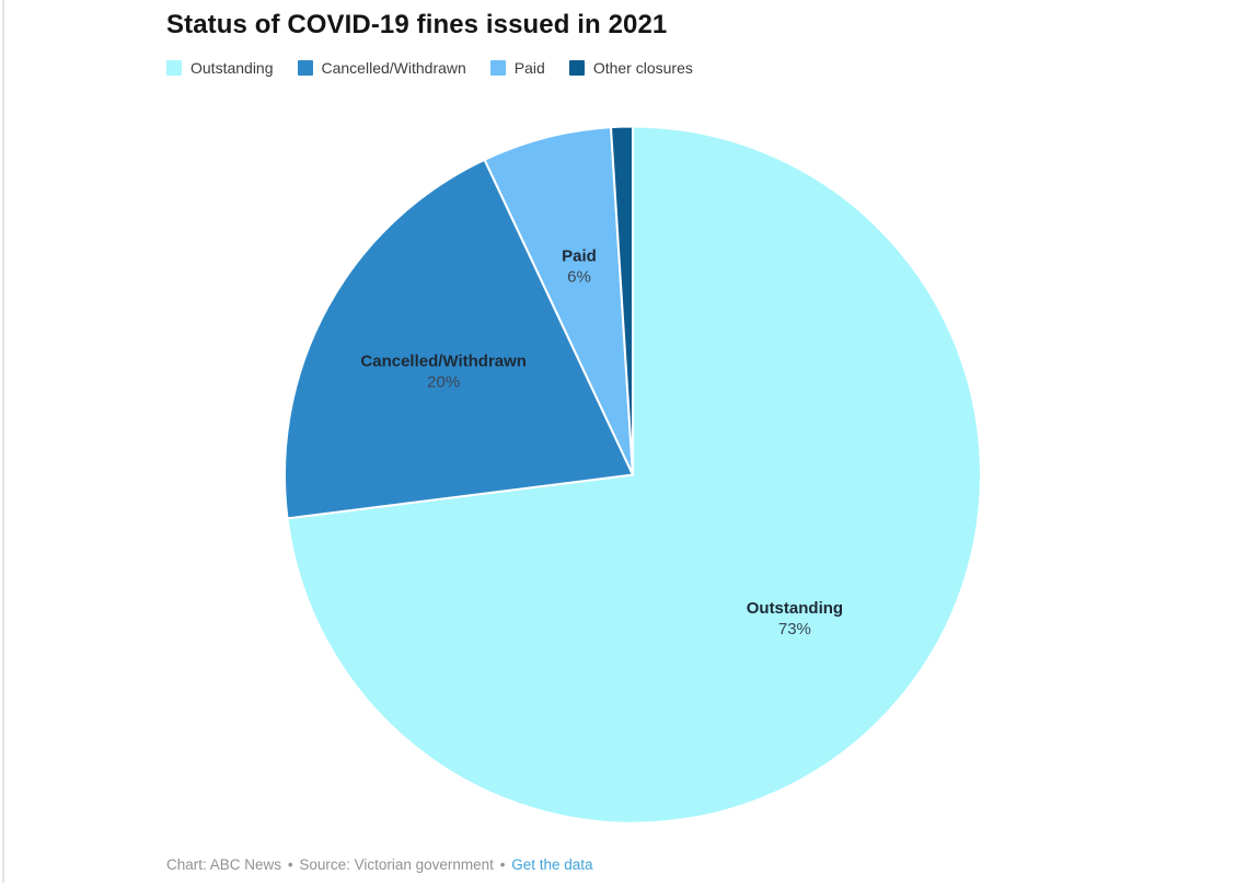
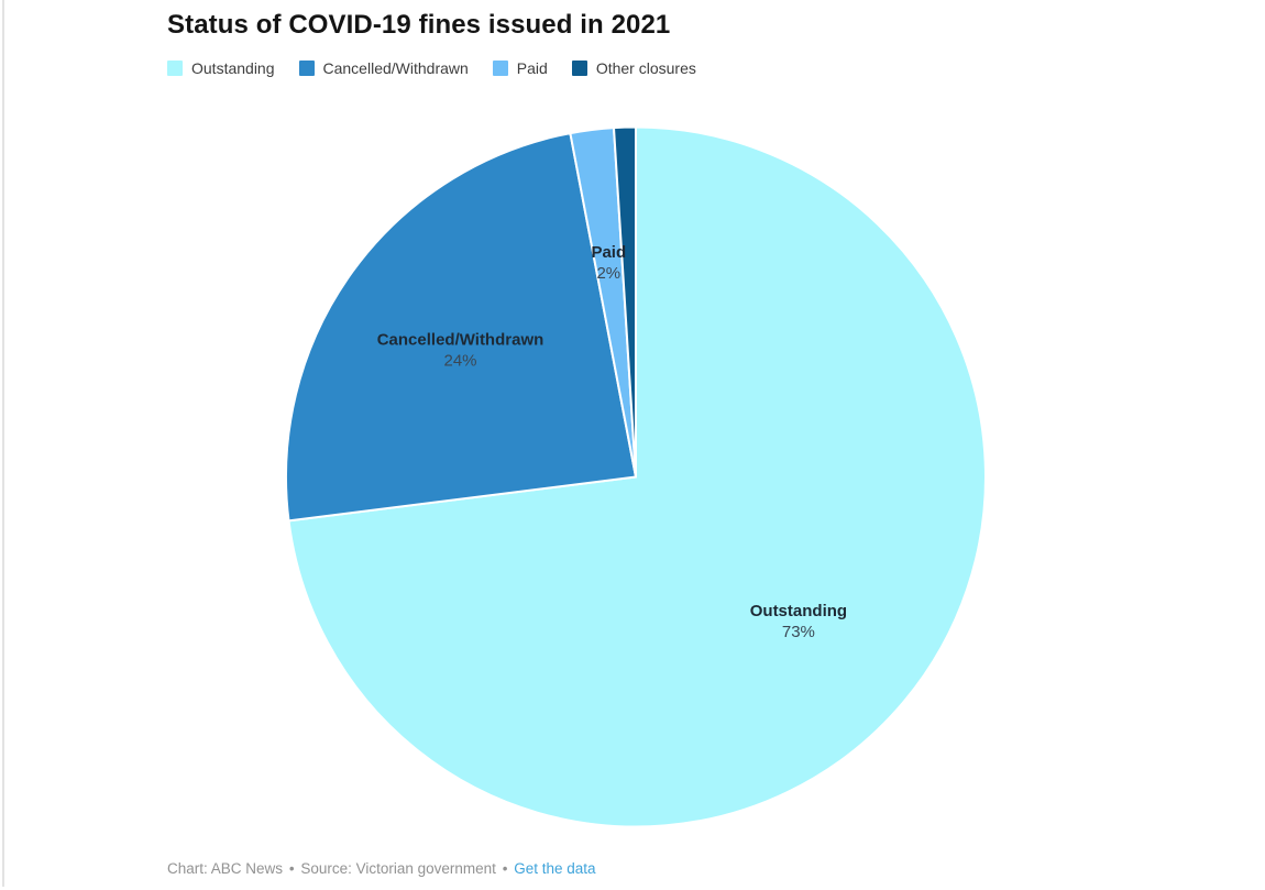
Cancelled/Withdrawn: 20% -> 24%
Paid: 6% -> 2%
